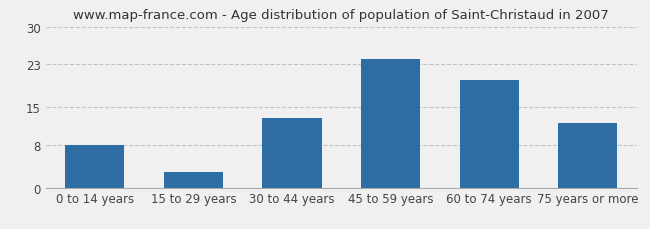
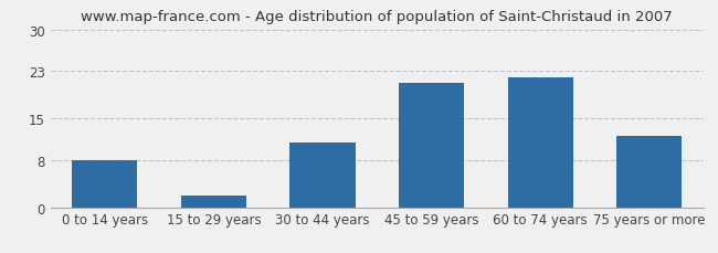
15 to 29 years: 3 -> 2
30 to 44 years: 13 -> 11
45 to 59 years: 24 -> 21
60 to 74 years: 20 -> 22
